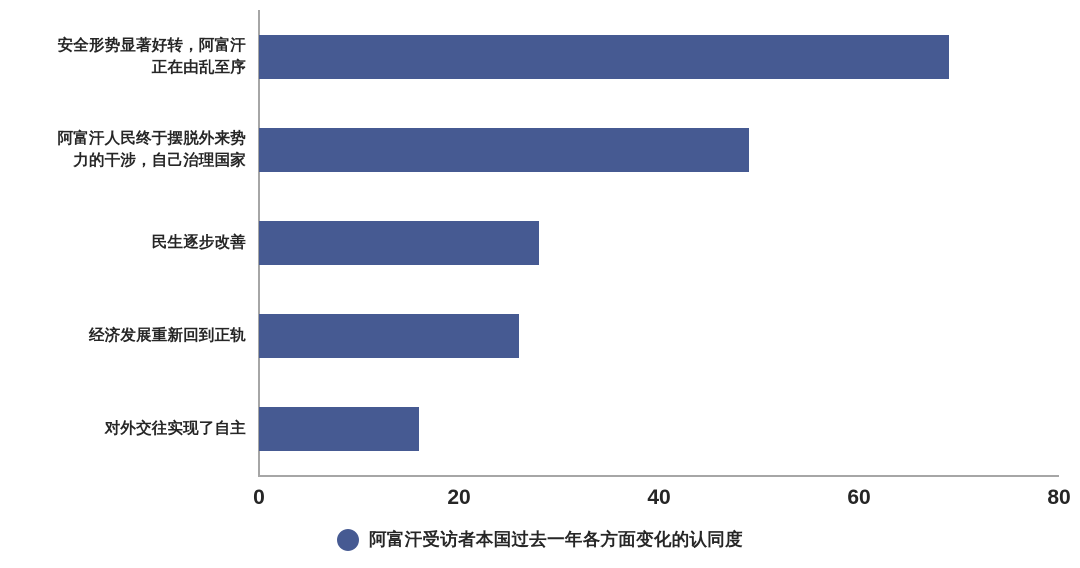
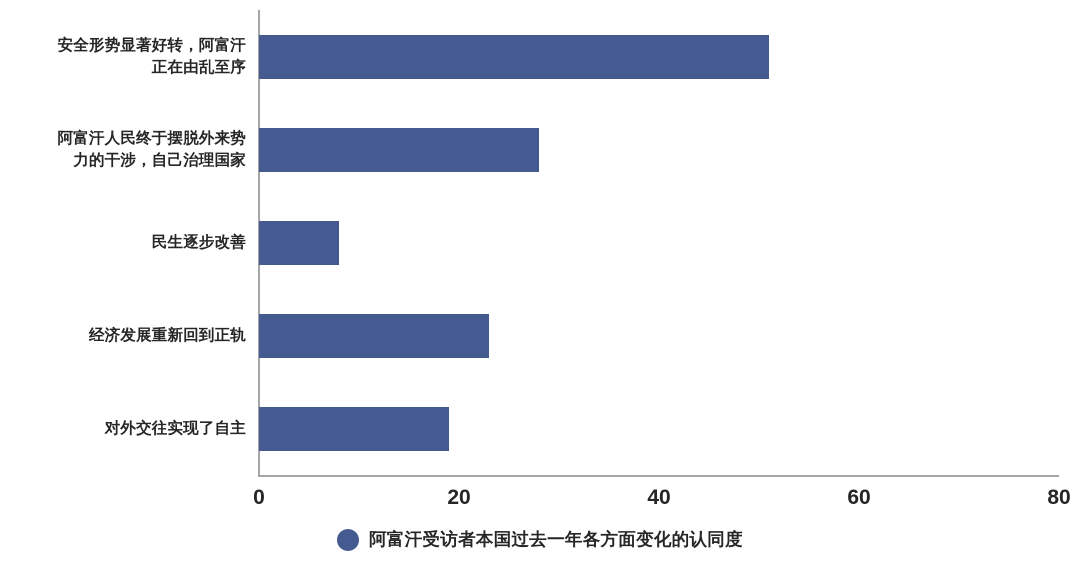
安全形势显著好转，阿富汗正在由乱至序: 69 -> 51
阿富汗人民终于摆脱外来势力的干涉，自己治理国家: 49 -> 28
民生逐步改善: 28 -> 8
经济发展重新回到正轨: 26 -> 23
对外交往实现了自主: 16 -> 19
